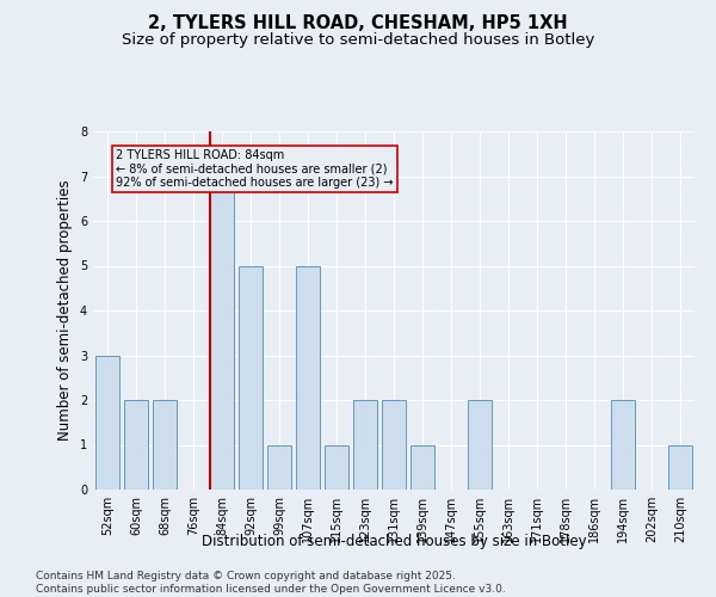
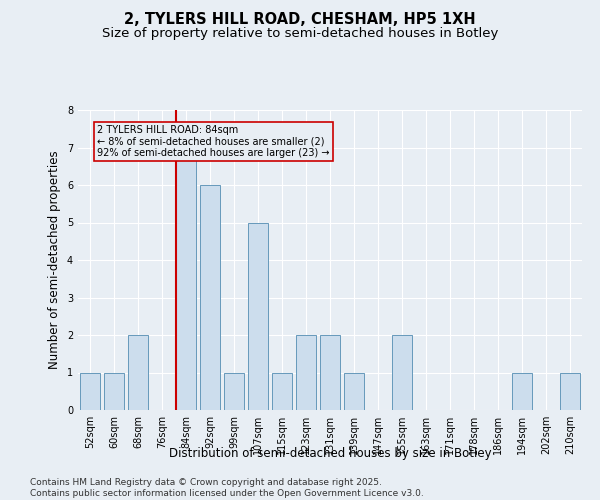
52sqm: 3 -> 1
60sqm: 2 -> 1
92sqm: 5 -> 6
194sqm: 2 -> 1
